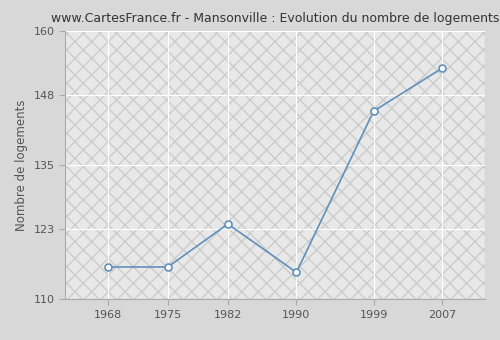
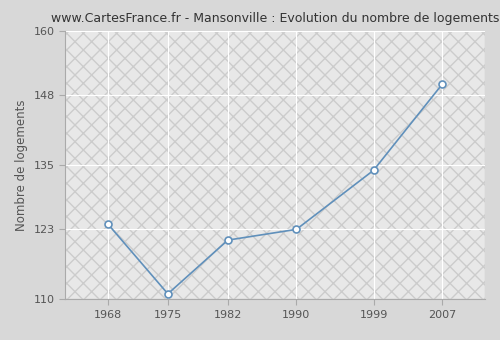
1968: 116 -> 124
1975: 116 -> 111
1982: 124 -> 121
1990: 115 -> 123
1999: 145 -> 134
2007: 153 -> 150
